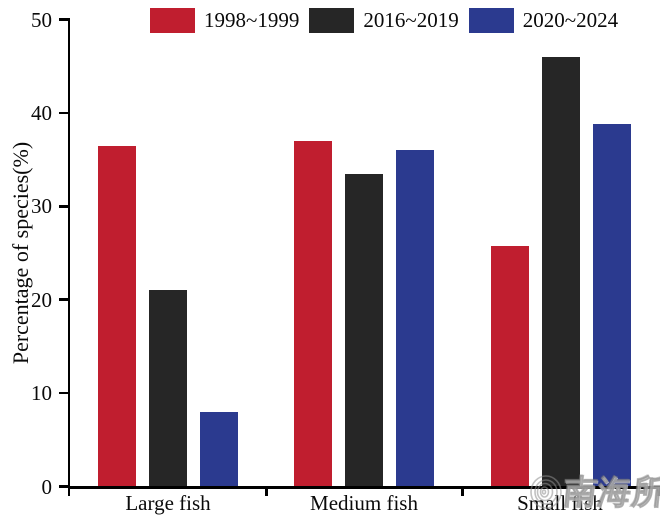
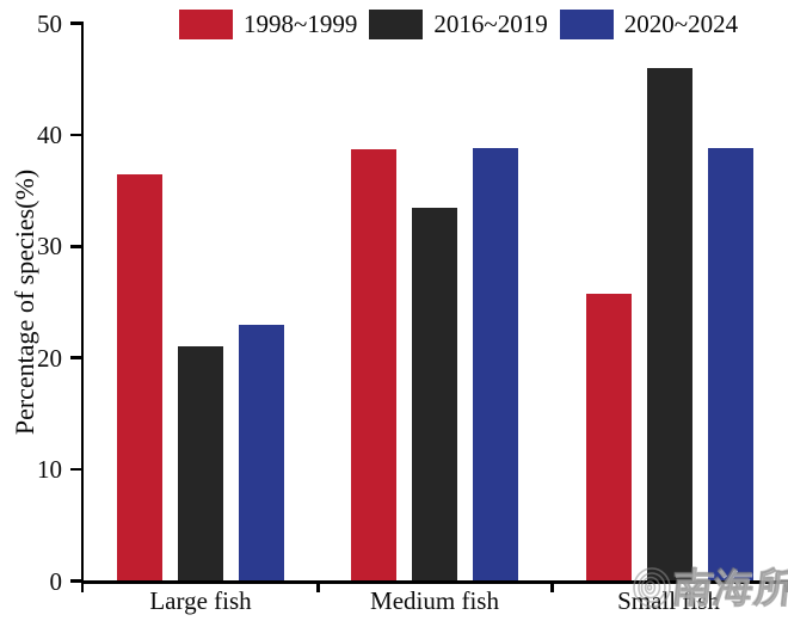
2020~2024/Large fish: 8 -> 23
1998~1999/Medium fish: 37 -> 39
2020~2024/Medium fish: 36 -> 39
